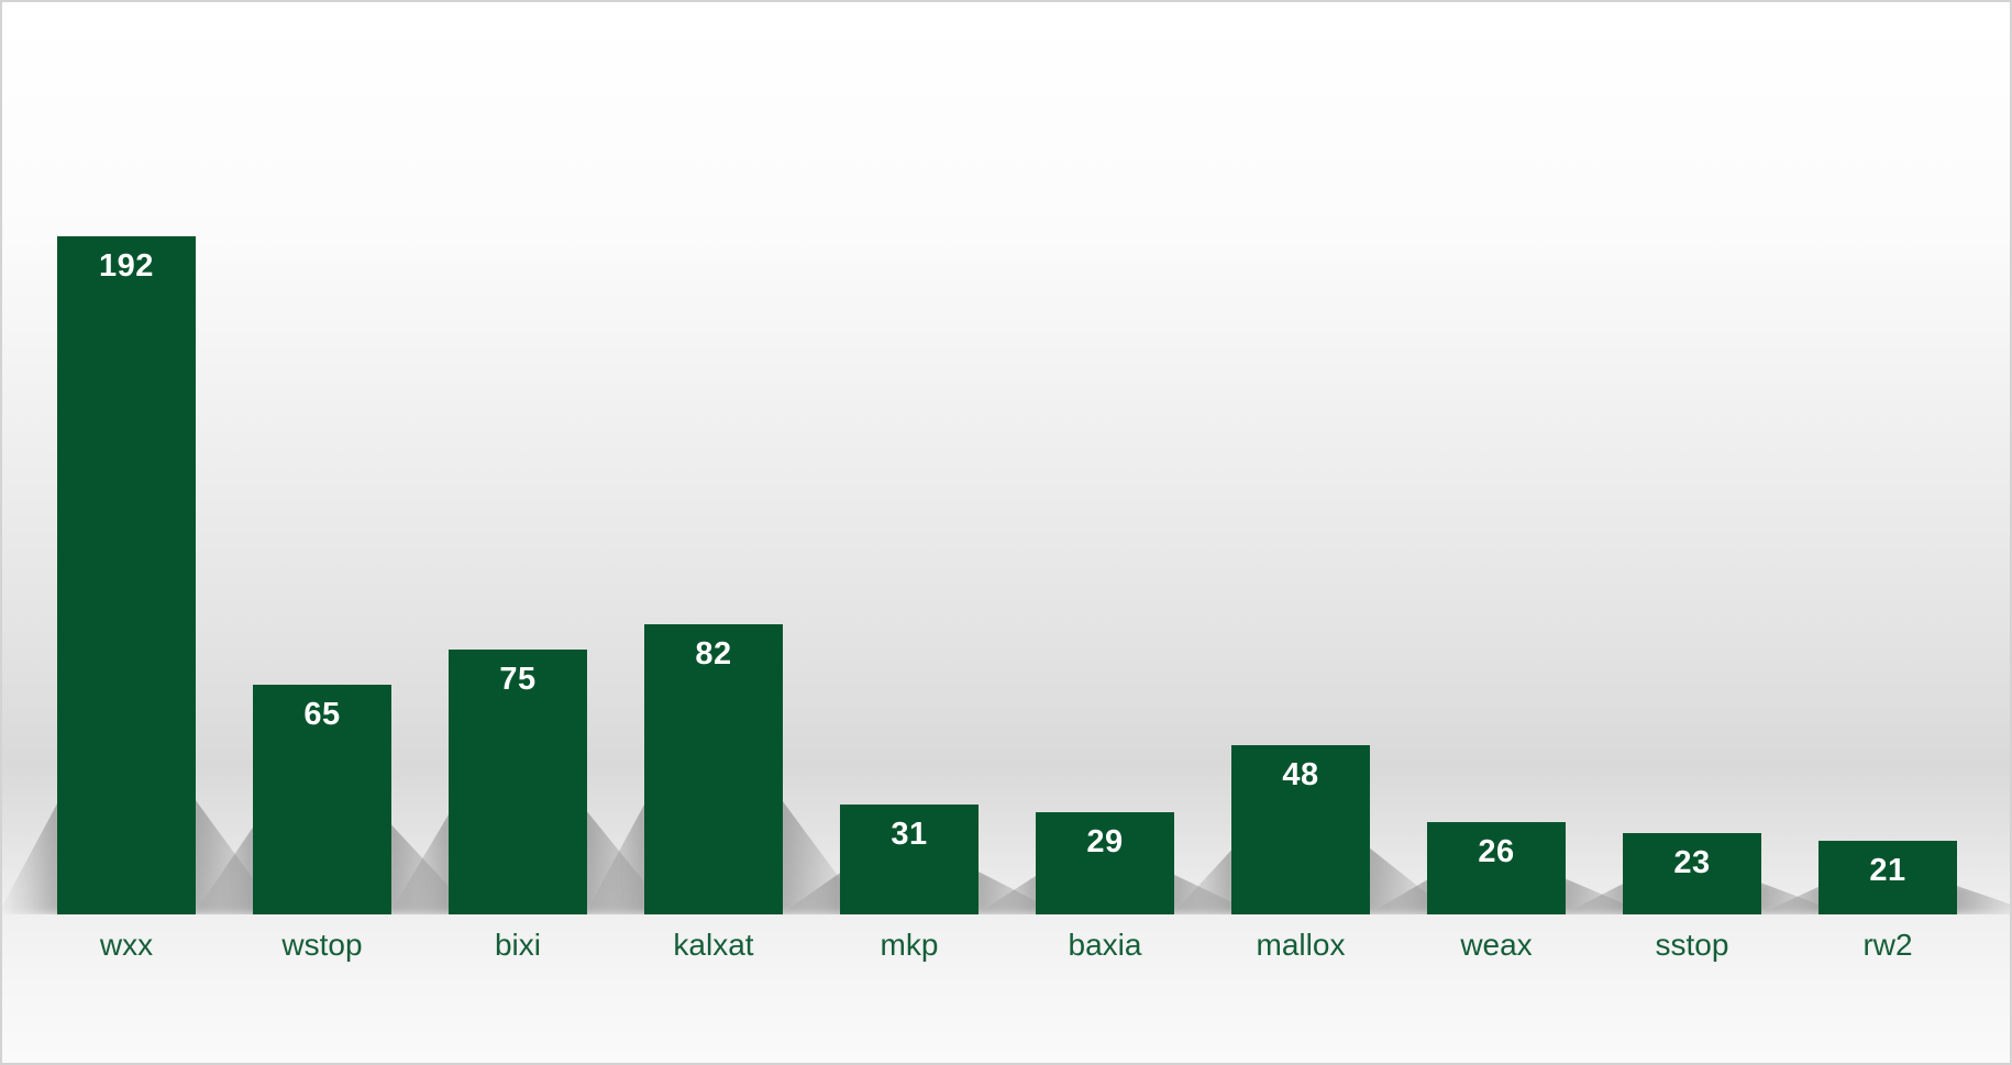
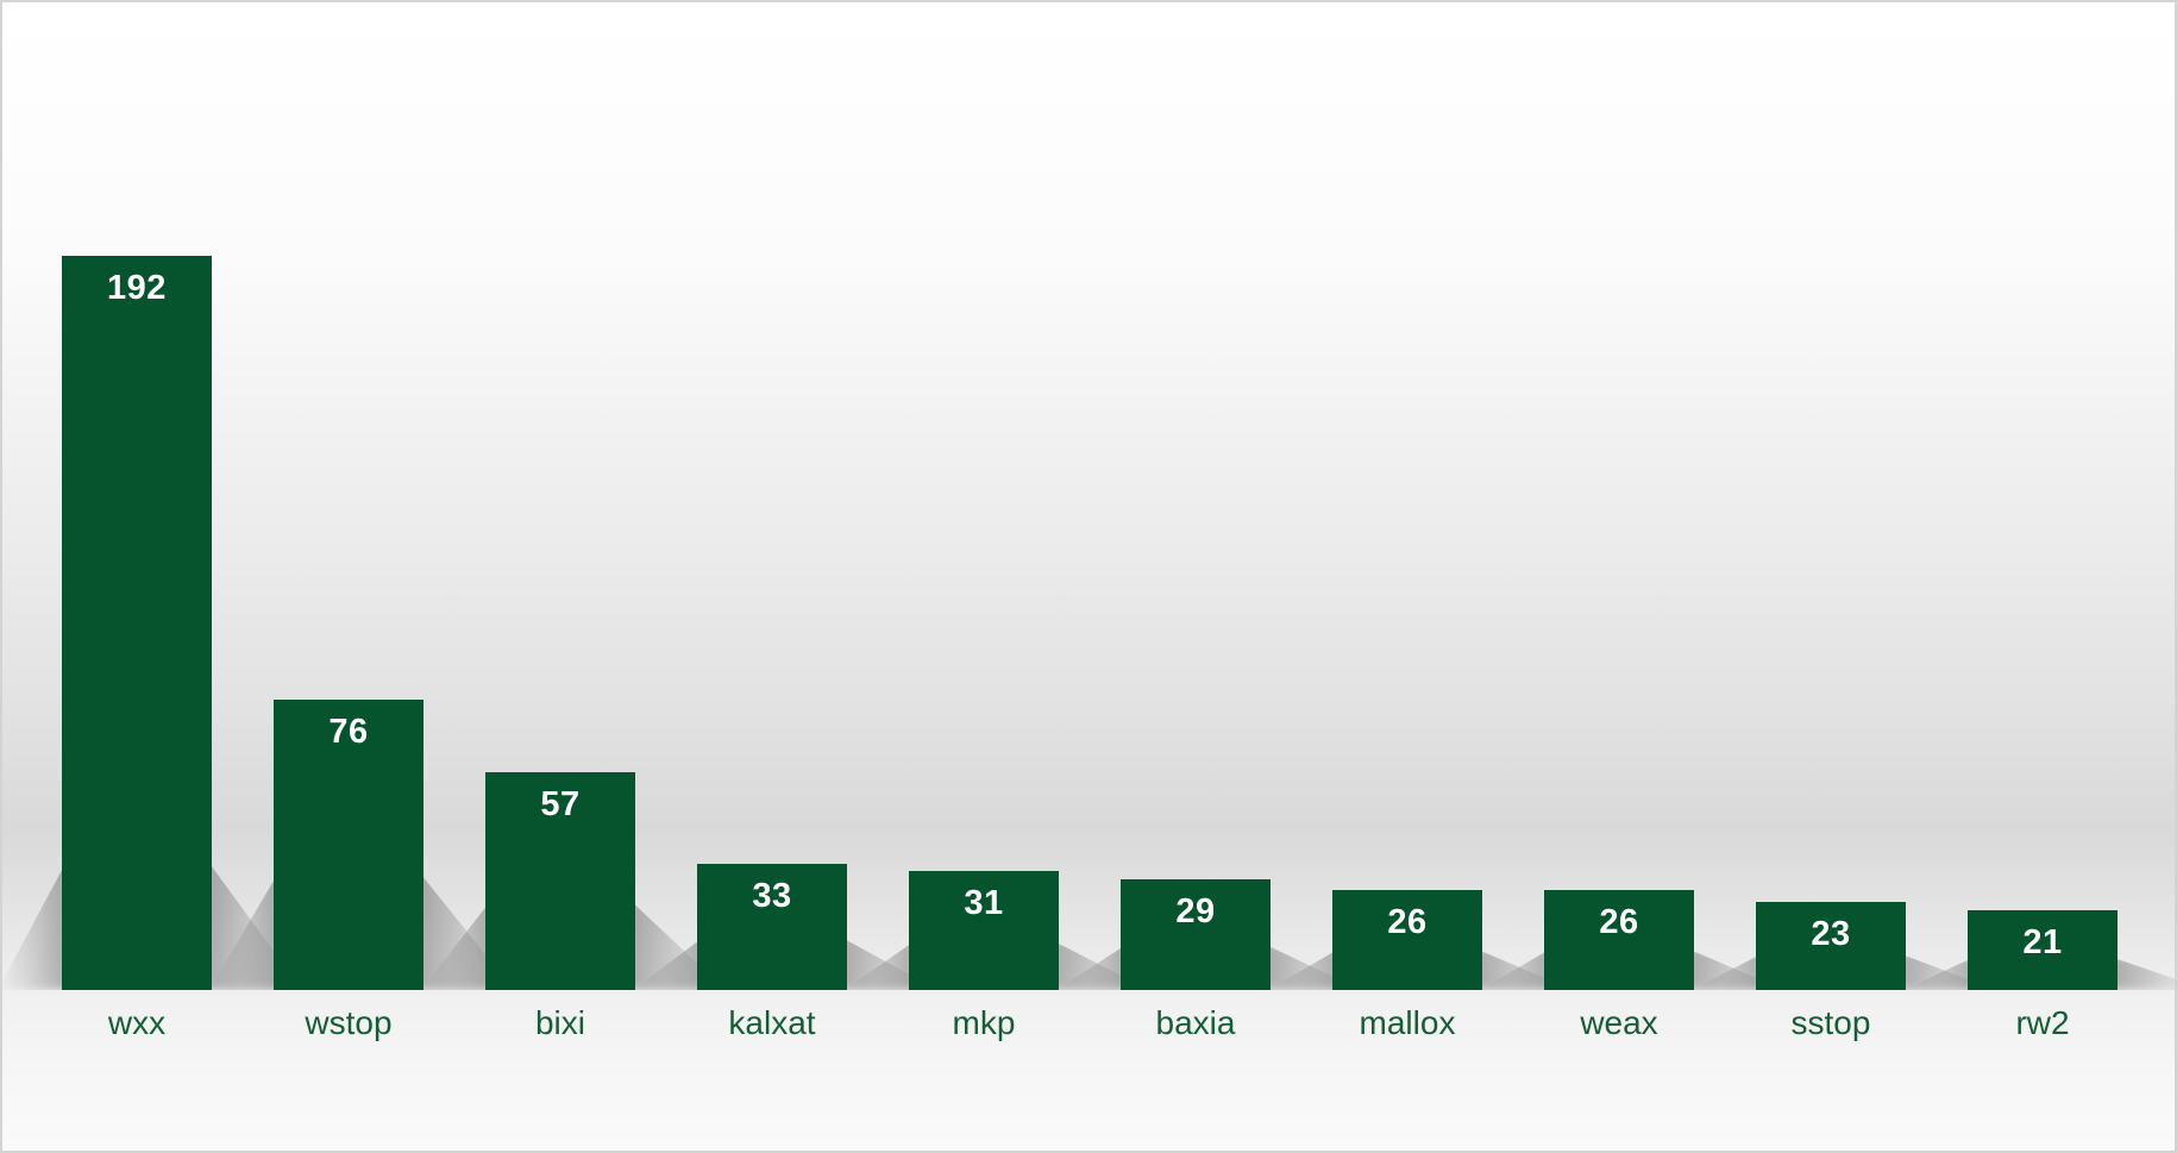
wstop: 65 -> 76
bixi: 75 -> 57
kalxat: 82 -> 33
mallox: 48 -> 26
